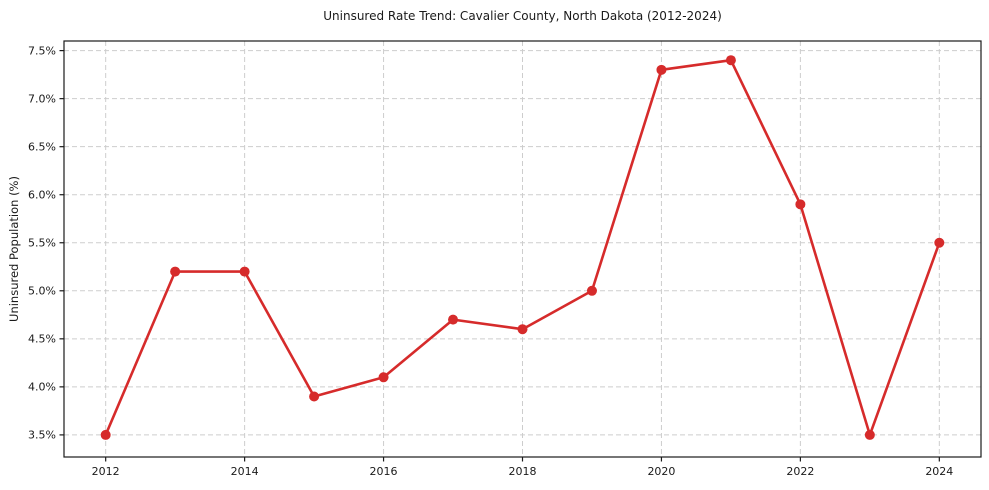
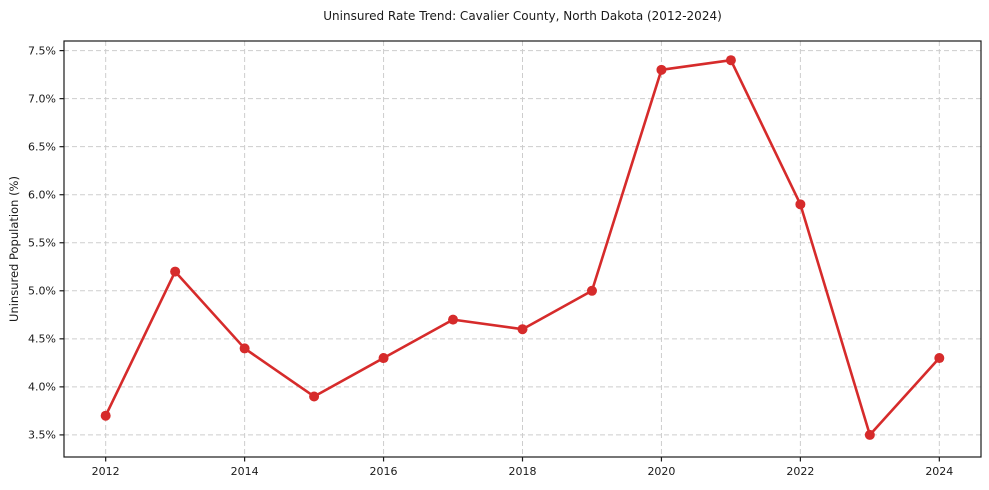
2012: 3.5% -> 3.7%
2014: 5.2% -> 4.4%
2016: 4.1% -> 4.3%
2024: 5.5% -> 4.3%
